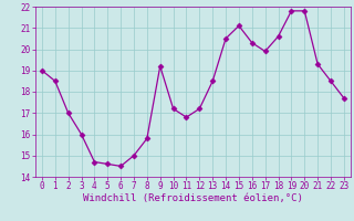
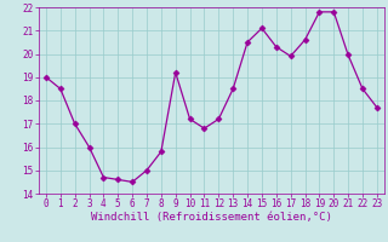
21: 19.3 -> 19.9
